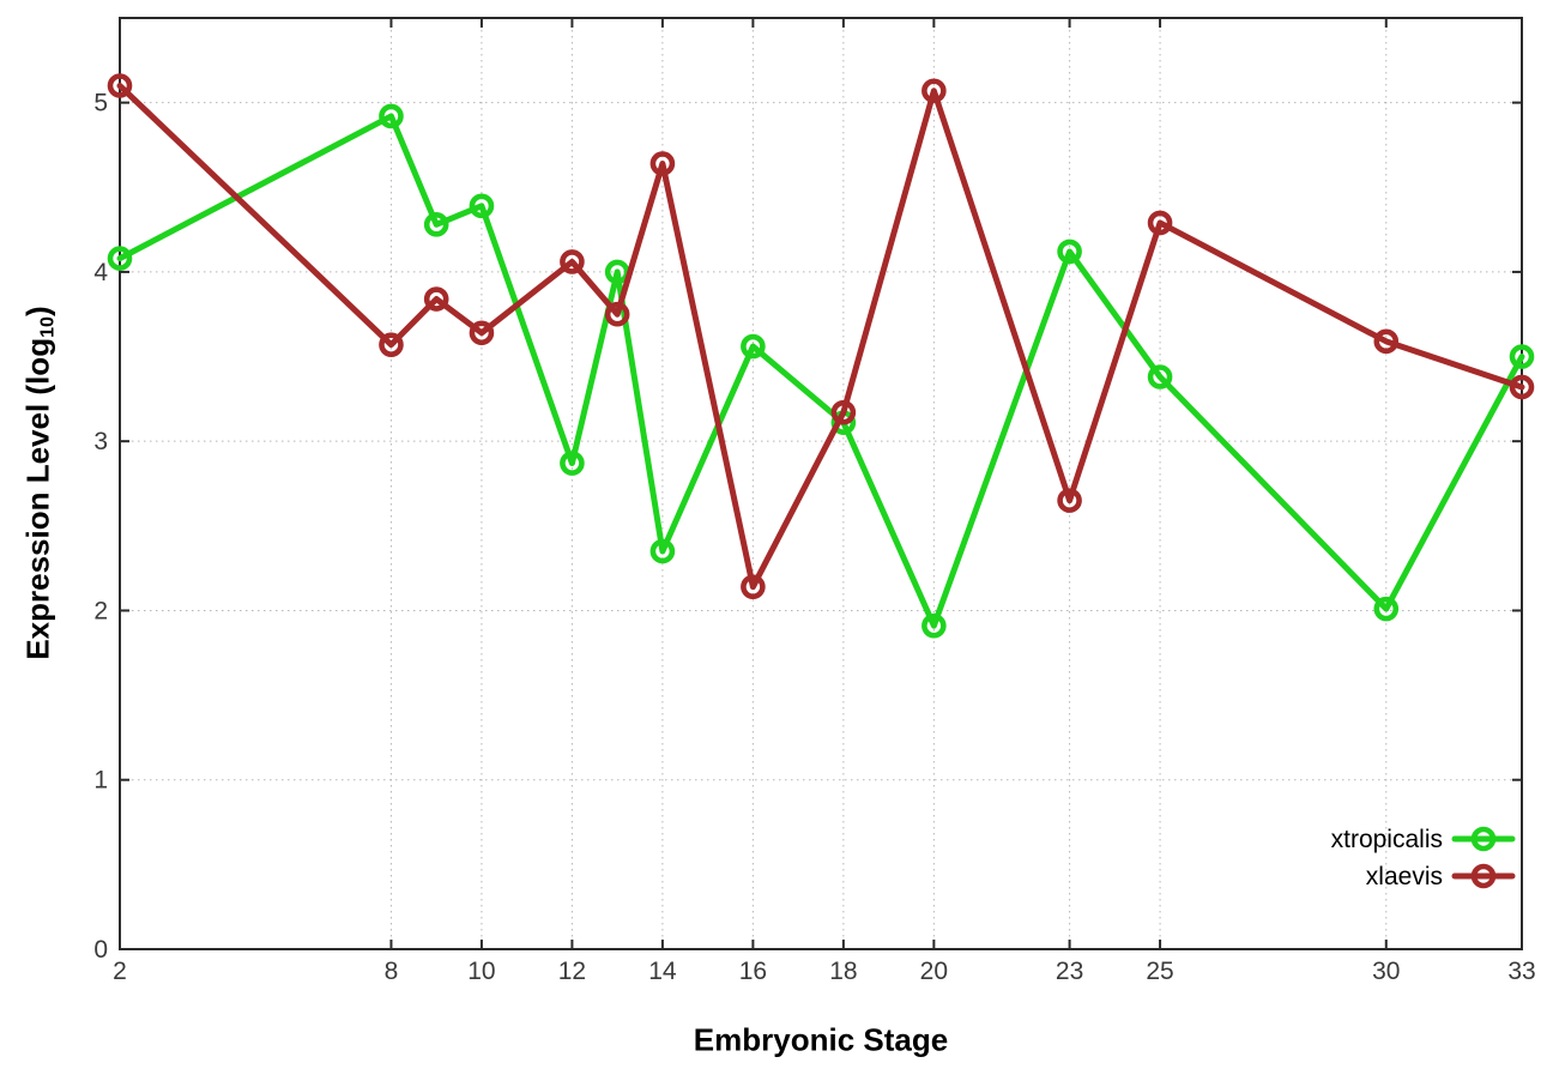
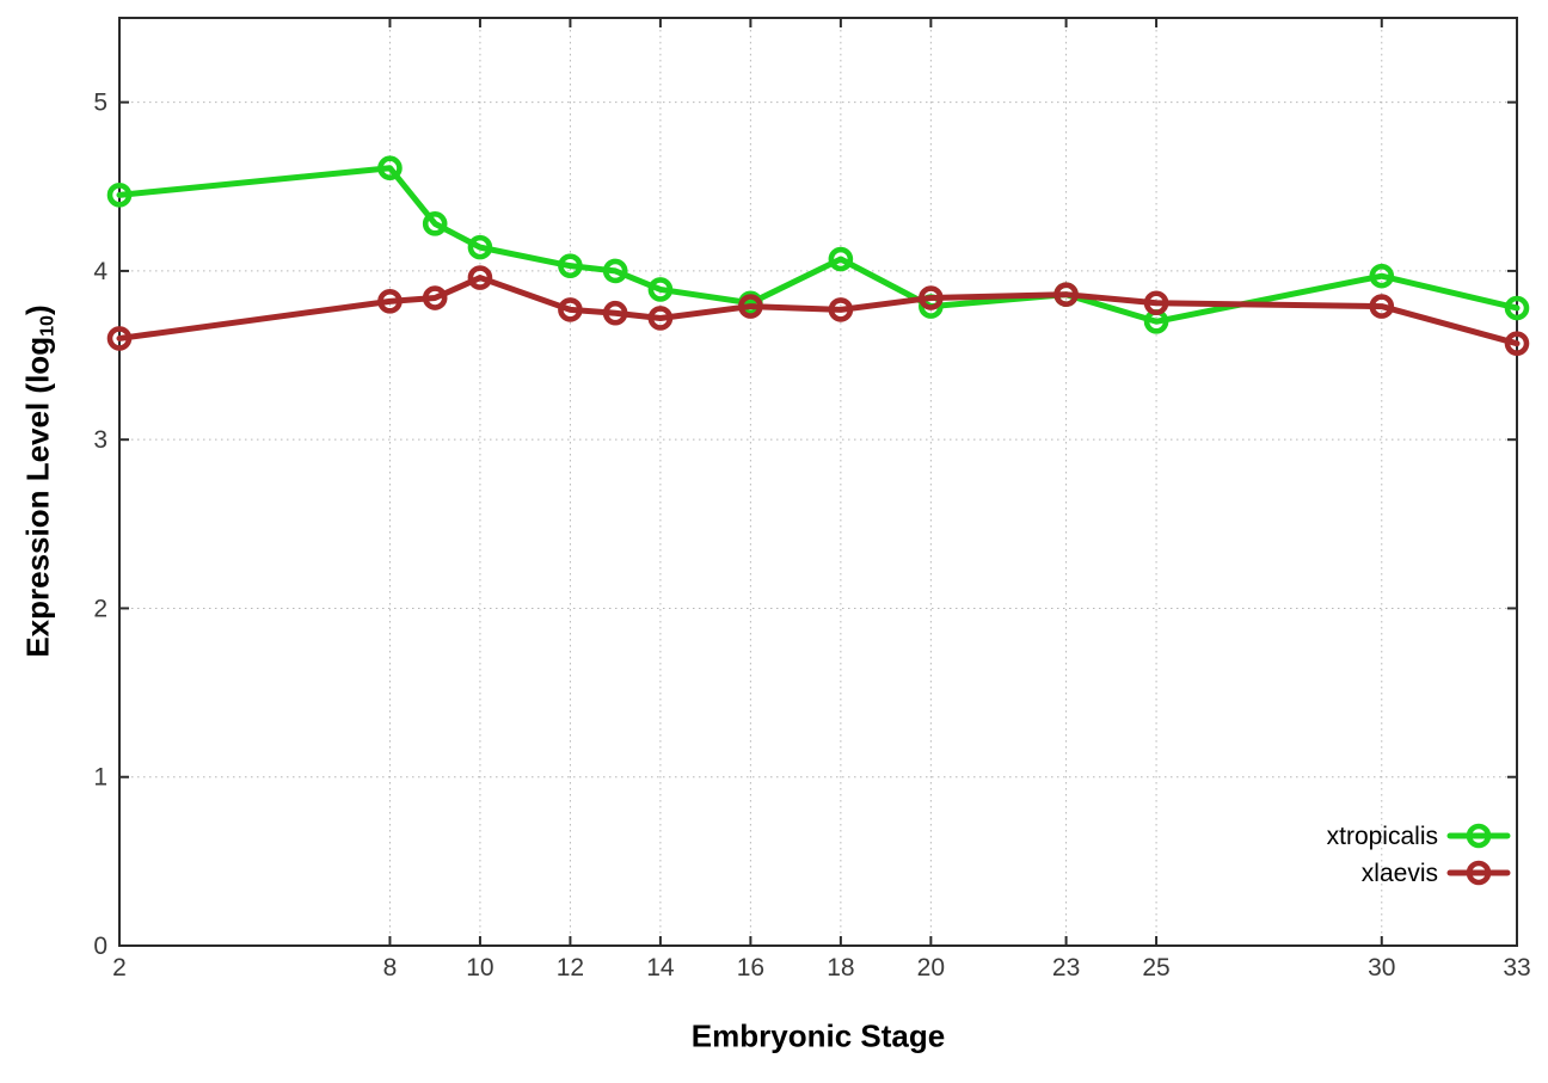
xtropicalis/2: 4.08 -> 4.45
xlaevis/2: 5.10 -> 3.60
xtropicalis/8: 4.92 -> 4.61
xlaevis/8: 3.57 -> 3.82
xtropicalis/10: 4.39 -> 4.14
xlaevis/10: 3.64 -> 3.96
xtropicalis/12: 2.87 -> 4.03
xlaevis/12: 4.06 -> 3.77
xtropicalis/14: 2.35 -> 3.89
xlaevis/14: 4.64 -> 3.72
xtropicalis/16: 3.56 -> 3.81
xlaevis/16: 2.14 -> 3.79
xtropicalis/18: 3.11 -> 4.07
xlaevis/18: 3.17 -> 3.77
xtropicalis/20: 1.91 -> 3.79
xlaevis/20: 5.07 -> 3.84
xtropicalis/23: 4.12 -> 3.86
xlaevis/23: 2.65 -> 3.86
xtropicalis/25: 3.38 -> 3.70
xlaevis/25: 4.29 -> 3.81
xtropicalis/30: 2.01 -> 3.97
xlaevis/30: 3.59 -> 3.79
xtropicalis/33: 3.50 -> 3.78
xlaevis/33: 3.32 -> 3.57
